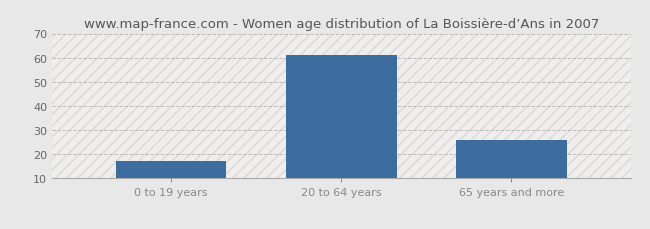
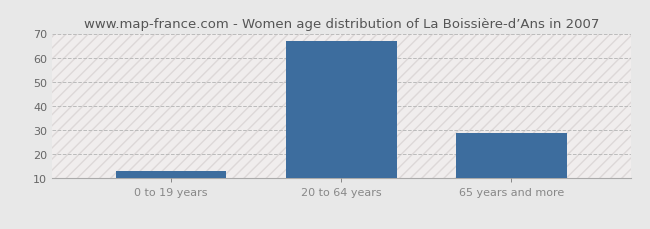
0 to 19 years: 17 -> 13
20 to 64 years: 61 -> 67
65 years and more: 26 -> 29
